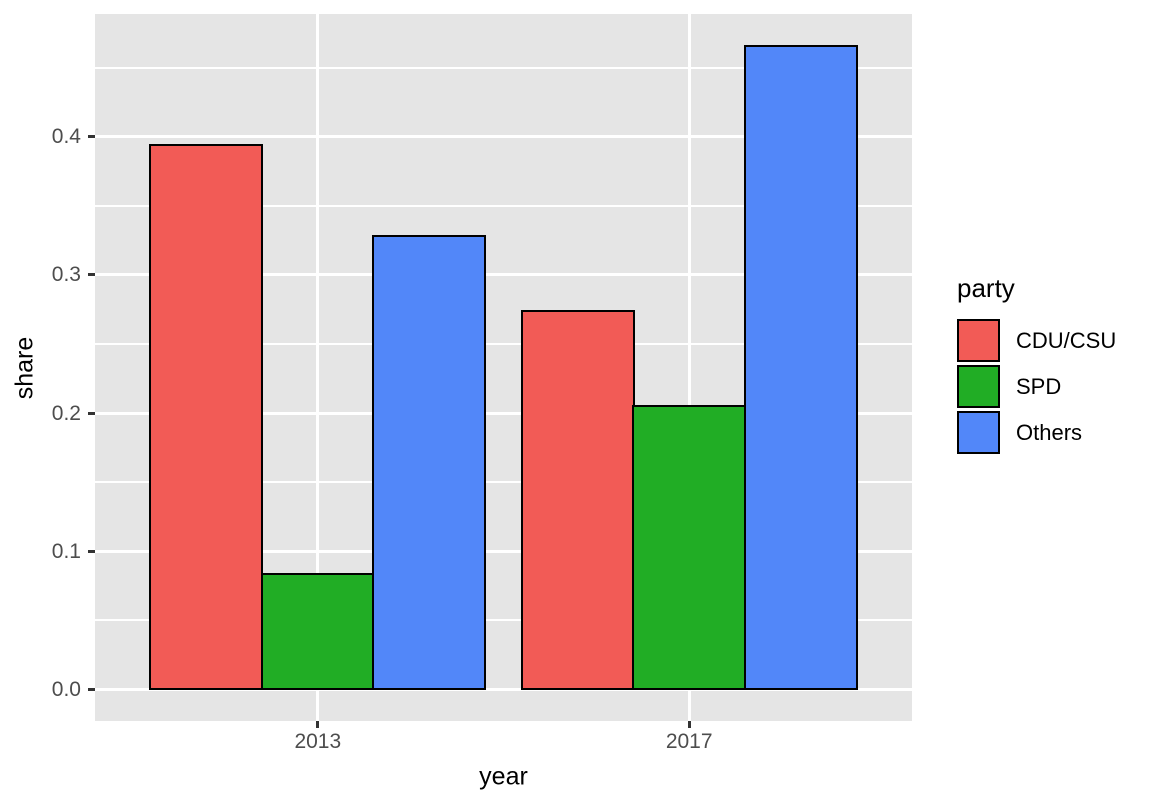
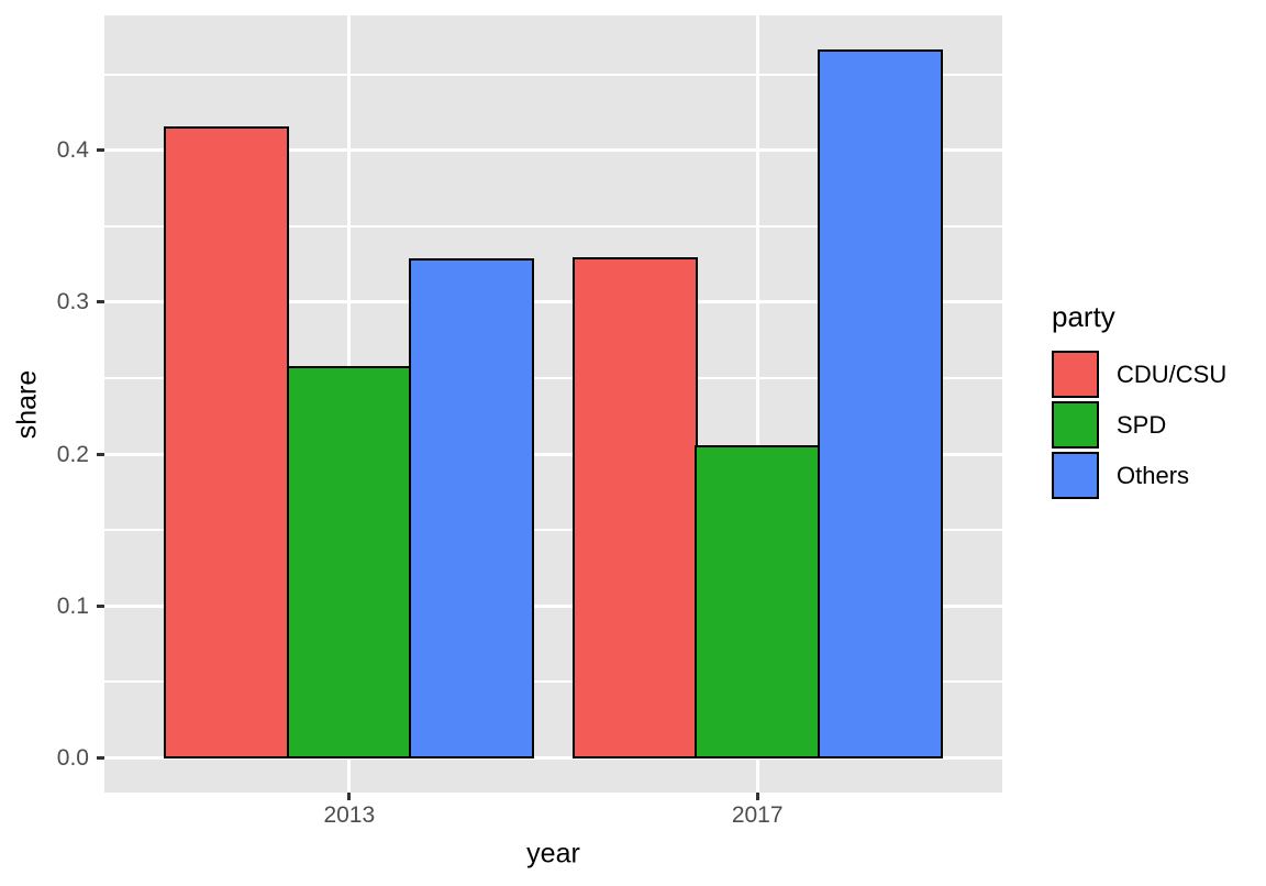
CDU/CSU/2013: 0.394 -> 0.415
SPD/2013: 0.083 -> 0.257
CDU/CSU/2017: 0.274 -> 0.329
